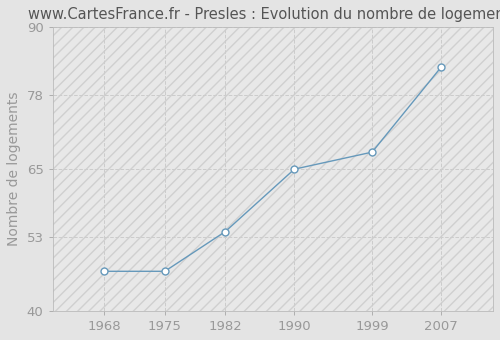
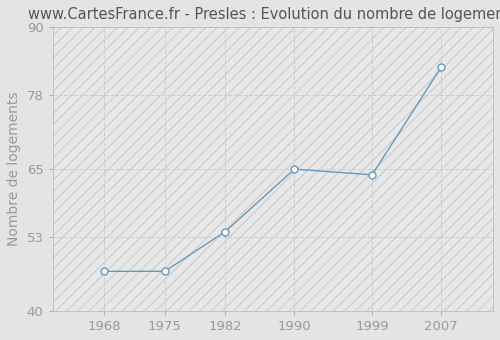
1999: 68 -> 64
